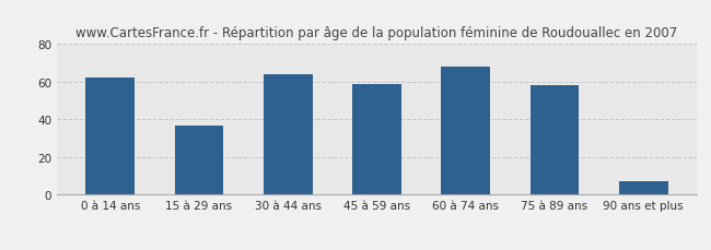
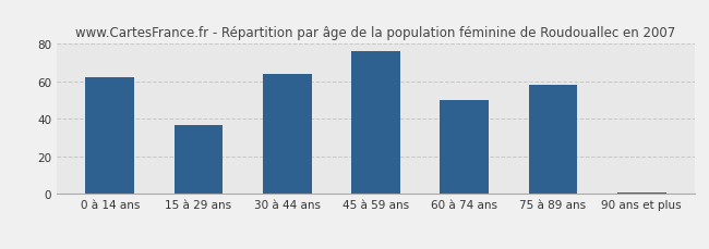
45 à 59 ans: 59 -> 76
60 à 74 ans: 68 -> 50
90 ans et plus: 7 -> 1
